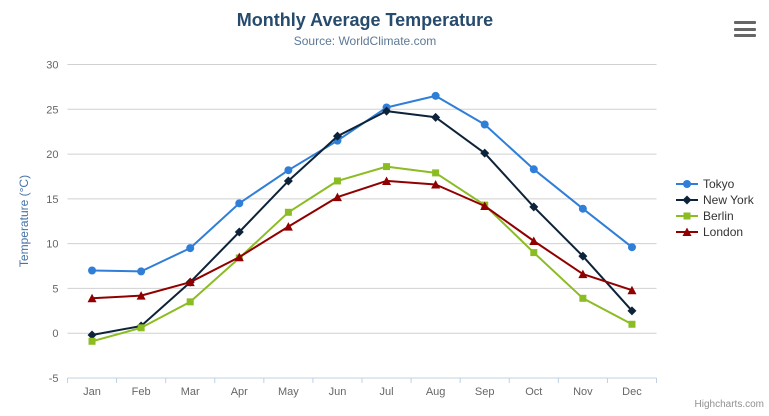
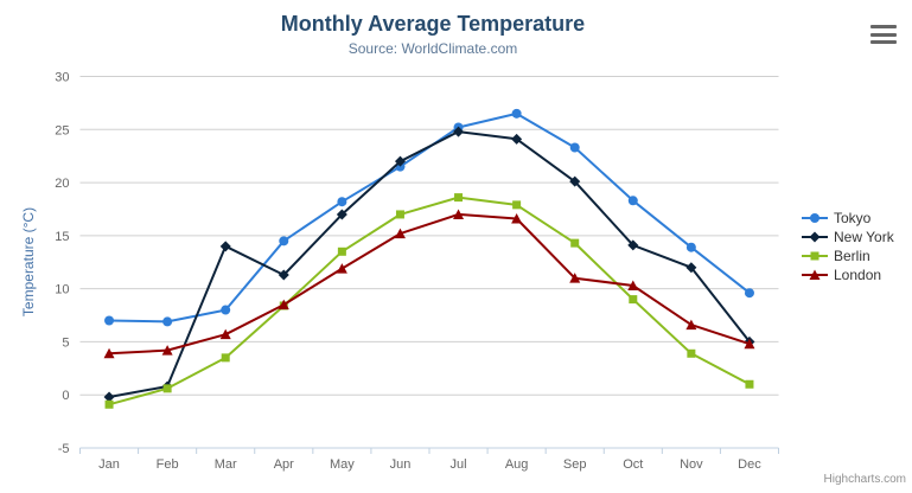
Tokyo/Mar: 10 -> 8
New York/Mar: 6 -> 14
London/Sep: 14 -> 11
New York/Nov: 9 -> 12
New York/Dec: 2 -> 5
